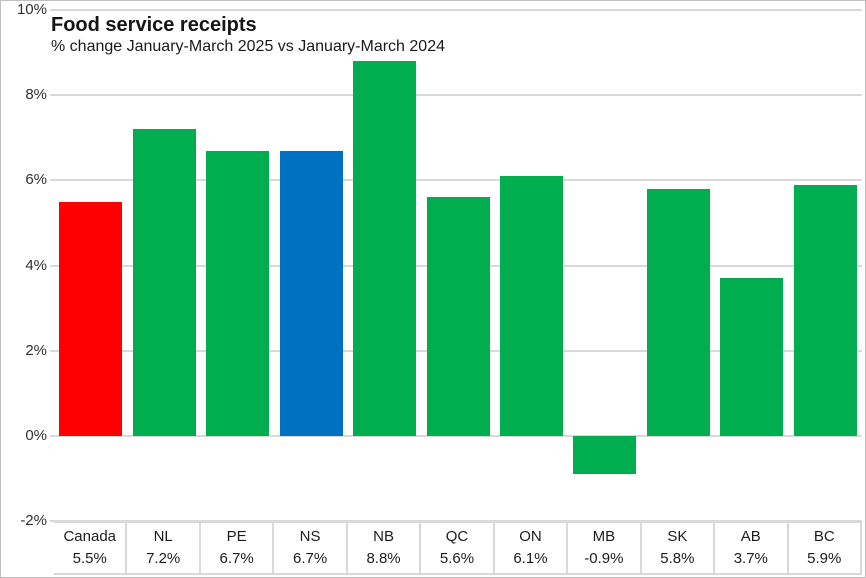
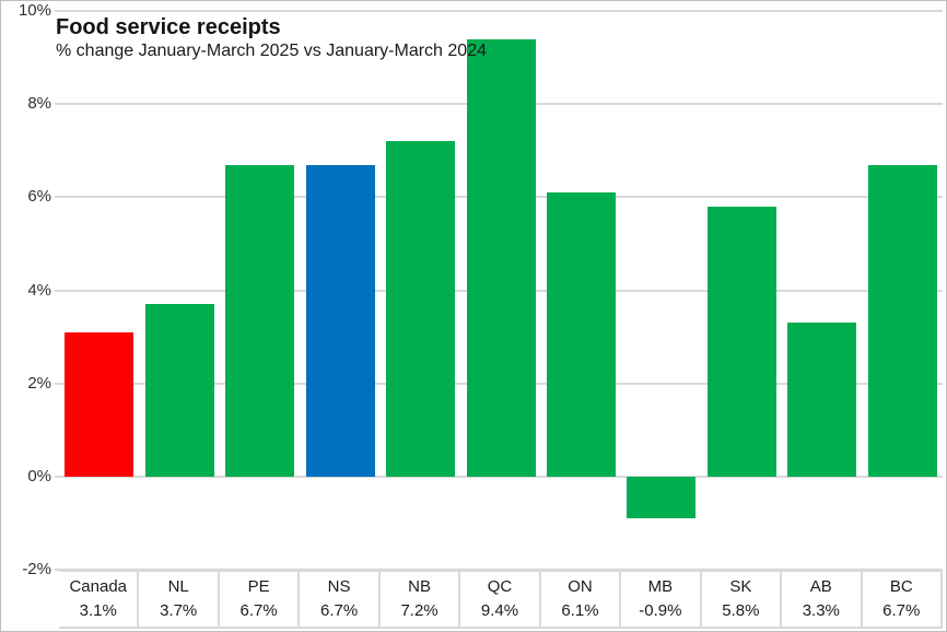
Canada: 5.5% -> 3.1%
NL: 7.2% -> 3.7%
NB: 8.8% -> 7.2%
QC: 5.6% -> 9.4%
AB: 3.7% -> 3.3%
BC: 5.9% -> 6.7%
